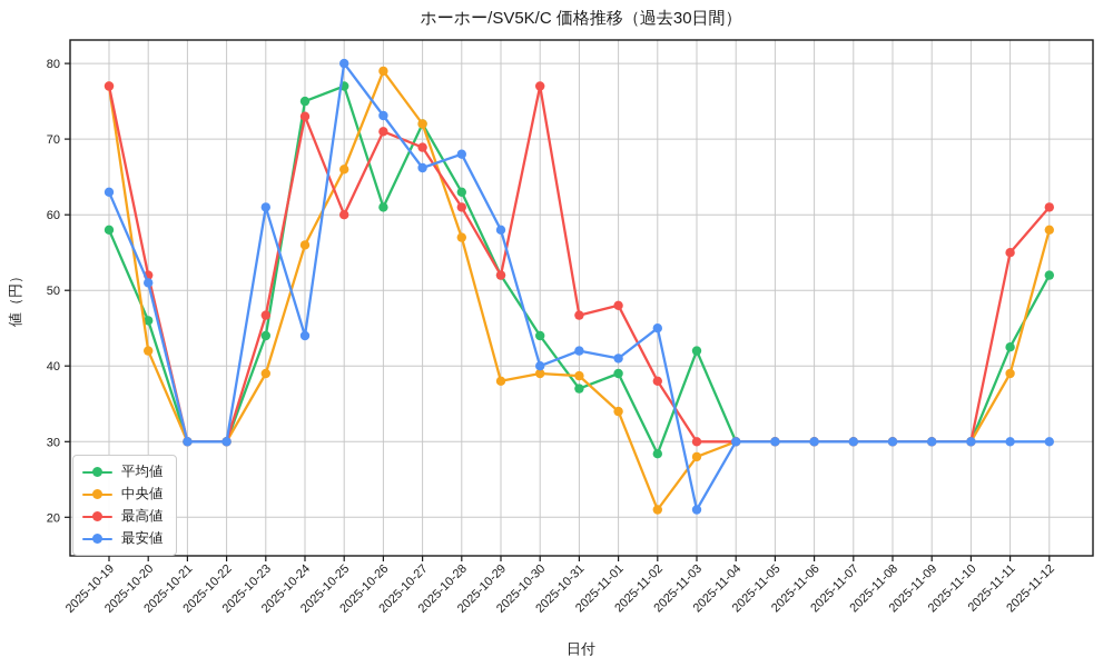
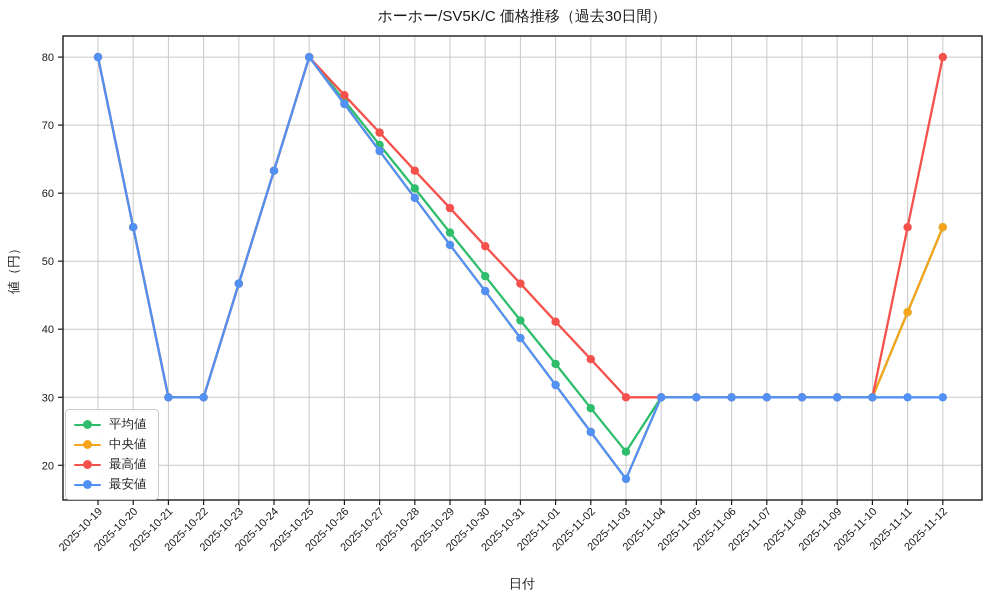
平均値/2025-10-19: 58 -> 80
中央値/2025-10-19: 77 -> 80
最高値/2025-10-19: 77 -> 80
最安値/2025-10-19: 63 -> 80
平均値/2025-10-20: 46 -> 55
中央値/2025-10-20: 42 -> 55
最高値/2025-10-20: 52 -> 55
最安値/2025-10-20: 51 -> 55
平均値/2025-10-23: 44 -> 47
中央値/2025-10-23: 39 -> 47
最安値/2025-10-23: 61 -> 47
平均値/2025-10-24: 75 -> 63
中央値/2025-10-24: 56 -> 63
最高値/2025-10-24: 73 -> 63
最安値/2025-10-24: 44 -> 63
平均値/2025-10-25: 77 -> 80
中央値/2025-10-25: 66 -> 80
最高値/2025-10-25: 60 -> 80
平均値/2025-10-26: 61 -> 74
中央値/2025-10-26: 79 -> 73
最高値/2025-10-26: 71 -> 74
平均値/2025-10-27: 72 -> 67
中央値/2025-10-27: 72 -> 66
平均値/2025-10-28: 63 -> 61
中央値/2025-10-28: 57 -> 59
最高値/2025-10-28: 61 -> 63
最安値/2025-10-28: 68 -> 59
平均値/2025-10-29: 52 -> 54
中央値/2025-10-29: 38 -> 52
最高値/2025-10-29: 52 -> 58
最安値/2025-10-29: 58 -> 52
平均値/2025-10-30: 44 -> 48
中央値/2025-10-30: 39 -> 46
最高値/2025-10-30: 77 -> 52
最安値/2025-10-30: 40 -> 46
平均値/2025-10-31: 37 -> 41
最安値/2025-10-31: 42 -> 39
平均値/2025-11-01: 39 -> 35
中央値/2025-11-01: 34 -> 32
最高値/2025-11-01: 48 -> 41
最安値/2025-11-01: 41 -> 32
中央値/2025-11-02: 21 -> 25
最高値/2025-11-02: 38 -> 36
最安値/2025-11-02: 45 -> 25
平均値/2025-11-03: 42 -> 22
中央値/2025-11-03: 28 -> 18
最安値/2025-11-03: 21 -> 18
中央値/2025-11-11: 39 -> 42
平均値/2025-11-12: 52 -> 55
中央値/2025-11-12: 58 -> 55
最高値/2025-11-12: 61 -> 80
